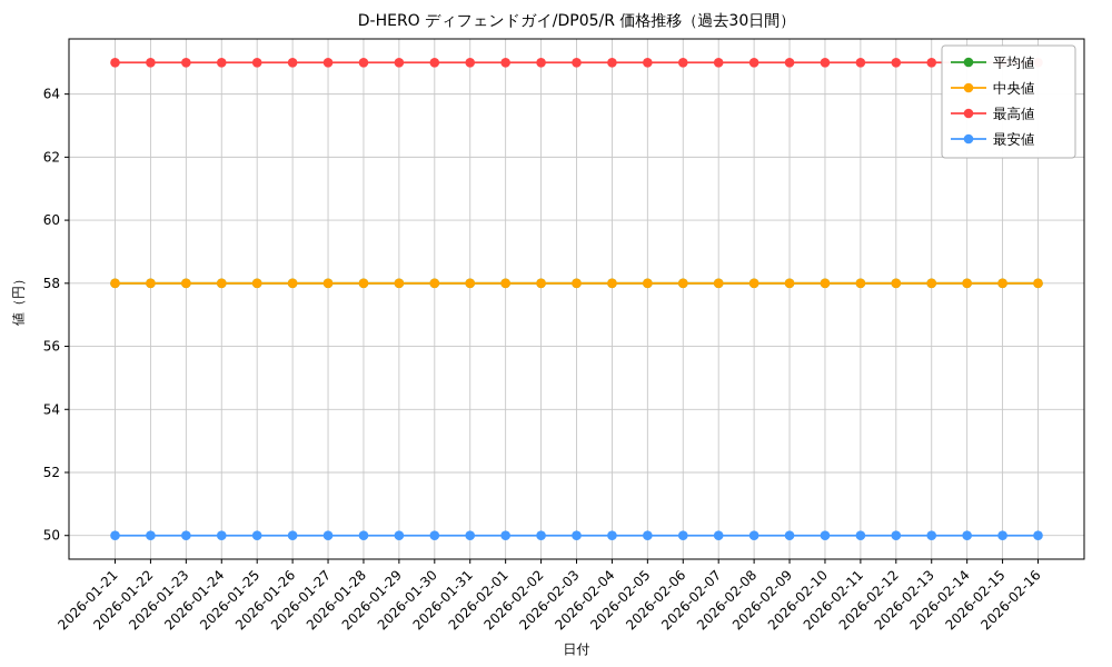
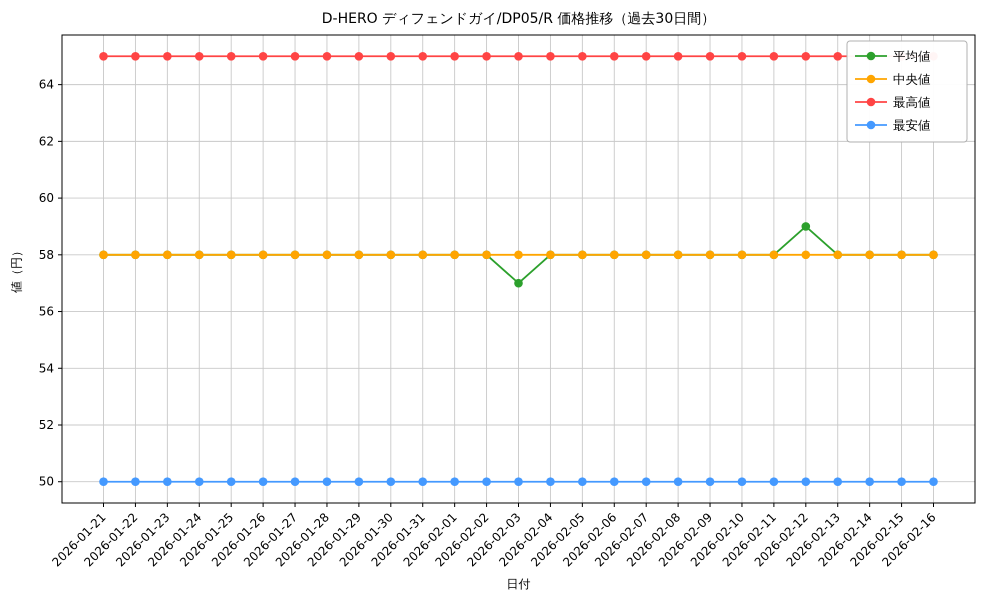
平均値/2026-02-03: 58 -> 57
平均値/2026-02-12: 58 -> 59
